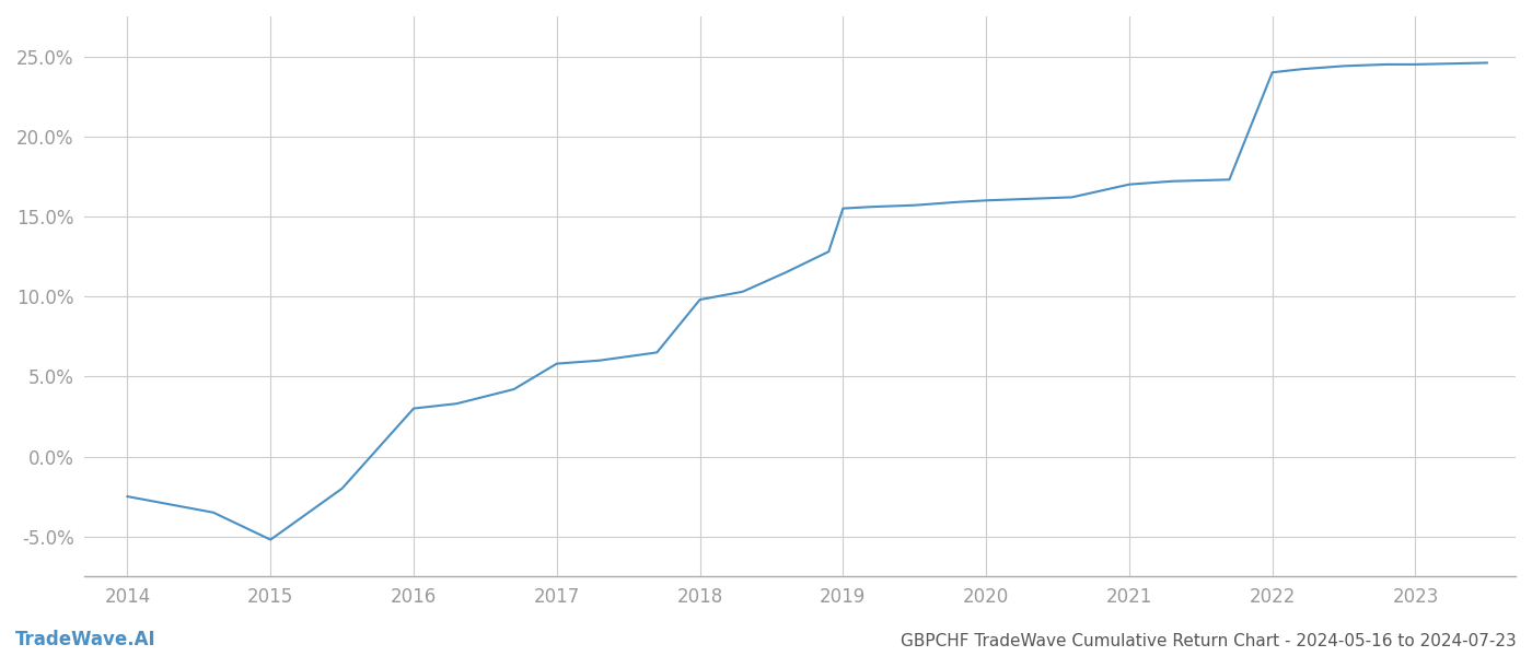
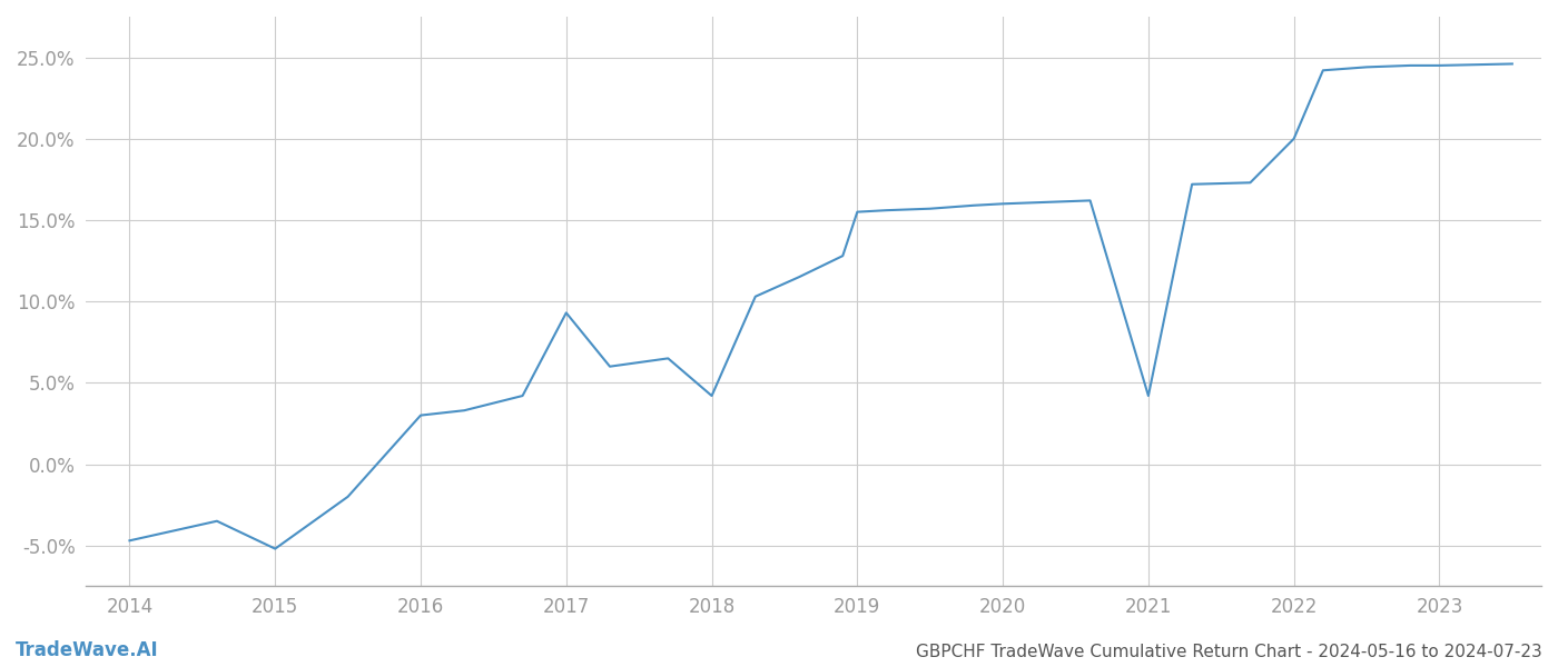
2014: -2.5% -> -4.7%
2017: 5.8% -> 9.3%
2018: 9.8% -> 4.2%
2021: 17.0% -> 4.2%
2022: 24.0% -> 20.0%
